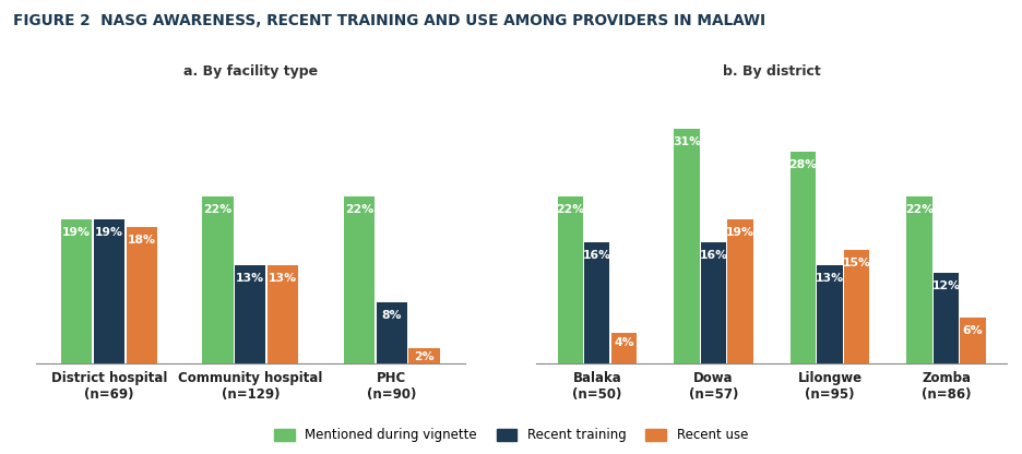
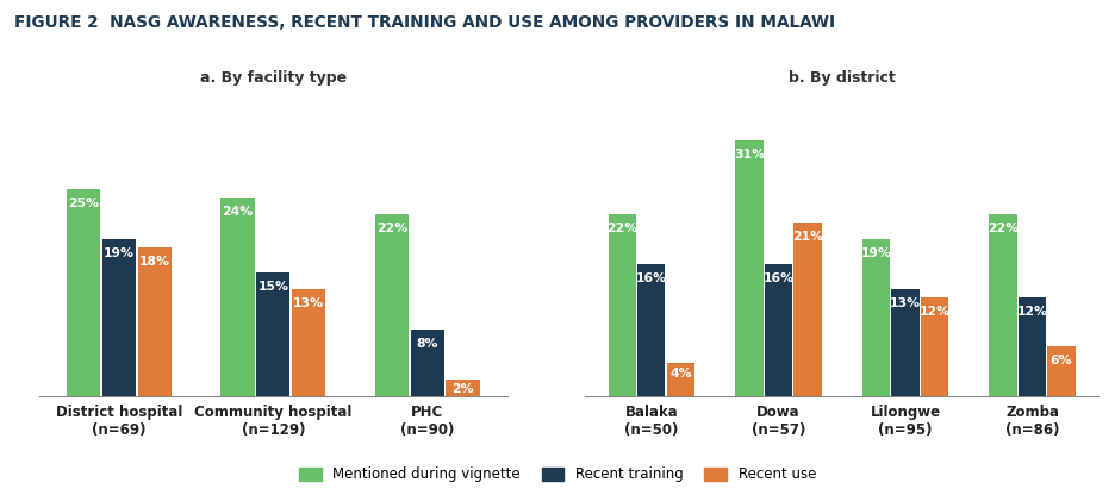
a. By facility type/Mentioned during vignette/District hospital (n=69): 19% -> 25%
a. By facility type/Mentioned during vignette/Community hospital (n=129): 22% -> 24%
a. By facility type/Recent training/Community hospital (n=129): 13% -> 15%
b. By district/Recent use/Dowa (n=57): 19% -> 21%
b. By district/Mentioned during vignette/Lilongwe (n=95): 28% -> 19%
b. By district/Recent use/Lilongwe (n=95): 15% -> 12%
